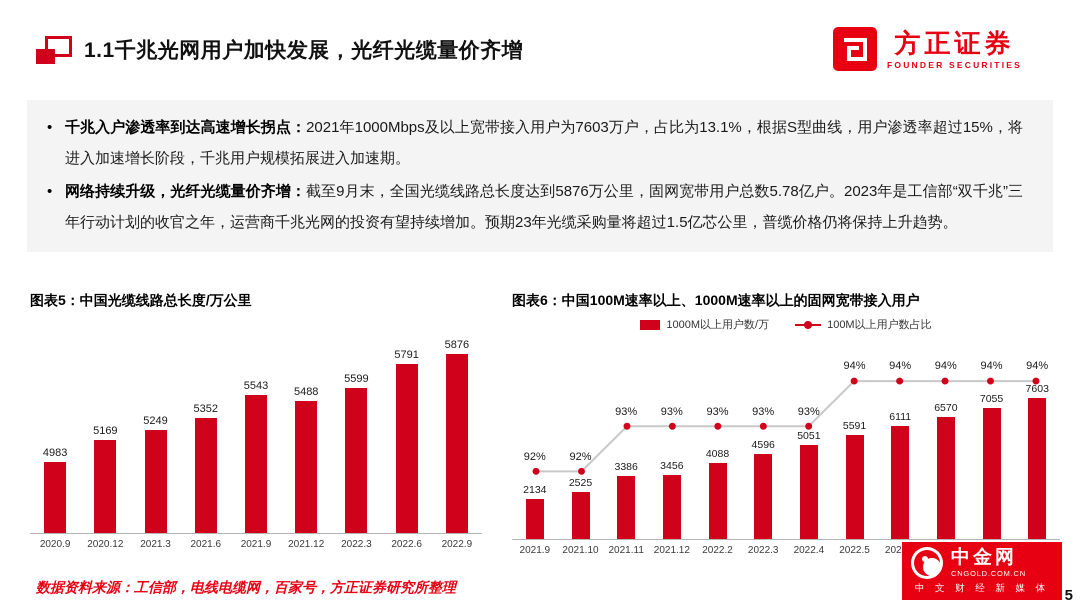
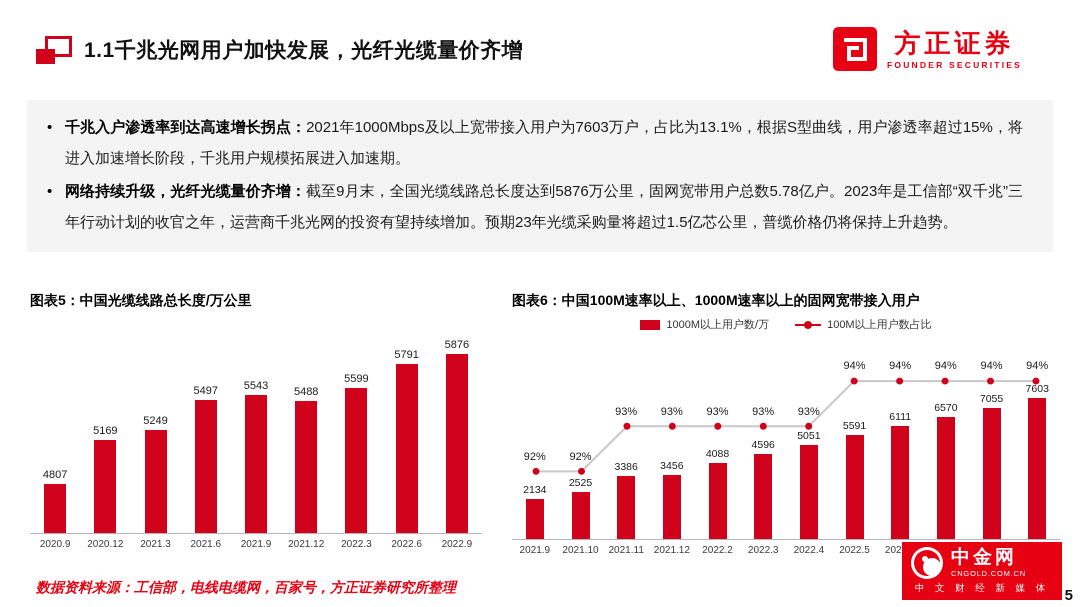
图表5：中国光缆线路总长度/万公里/2020.9: 4983 -> 4807
图表5：中国光缆线路总长度/万公里/2021.6: 5352 -> 5497
